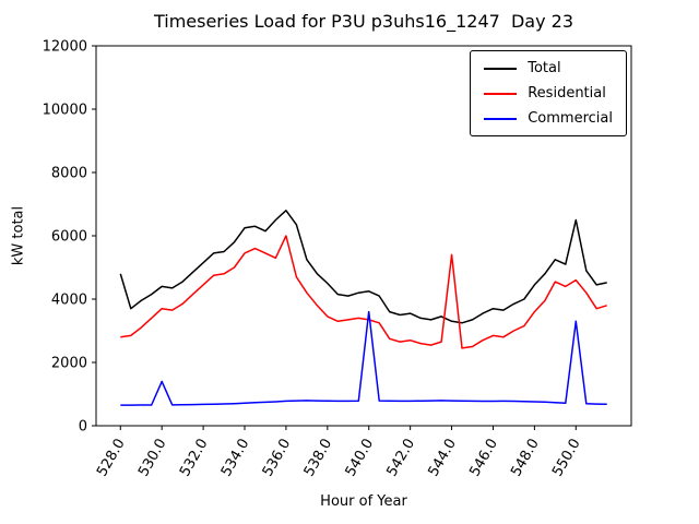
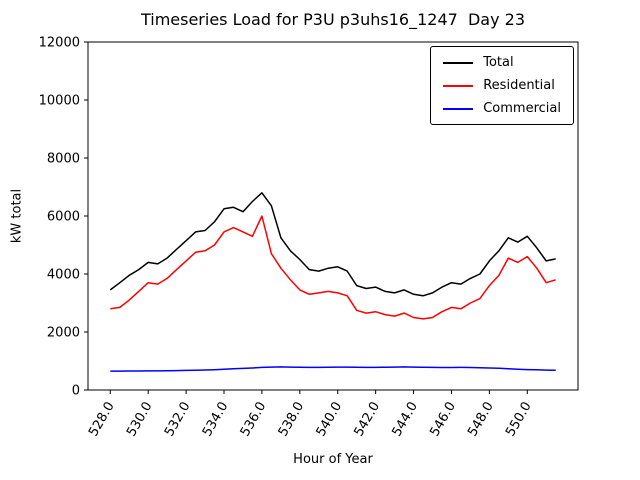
Total/528.0: 4800 -> 3400
Commercial/530.0: 1400 -> 700
Commercial/540.0: 3600 -> 800
Residential/544.0: 5400 -> 2500
Total/550.0: 6500 -> 5300
Commercial/550.0: 3300 -> 700
